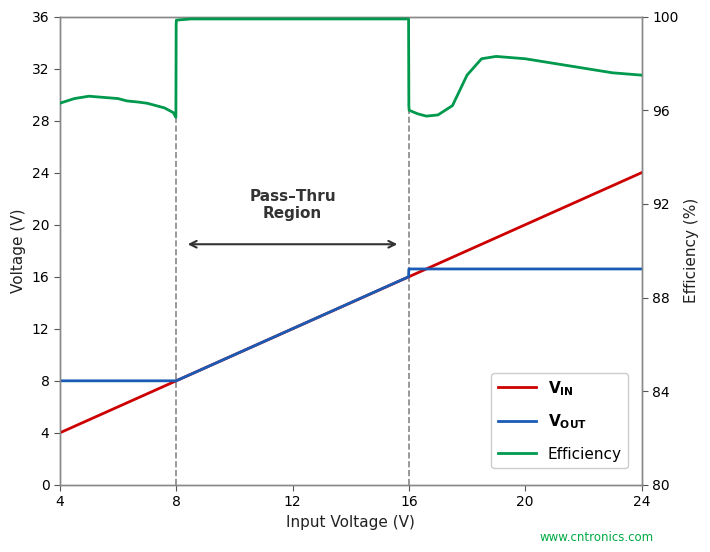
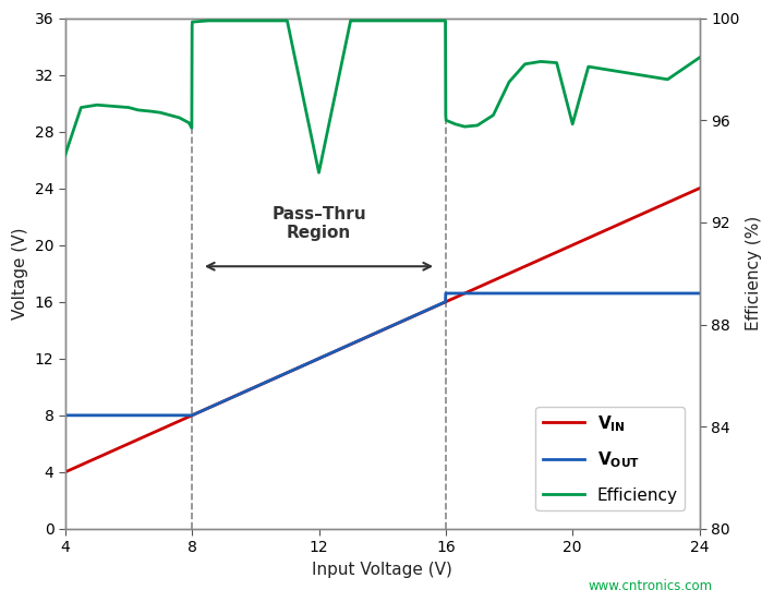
Efficiency/4: 96.30 -> 94.65
Efficiency/12: 99.90 -> 93.95
Efficiency/20: 98.20 -> 95.85
Efficiency/24: 97.50 -> 98.45
